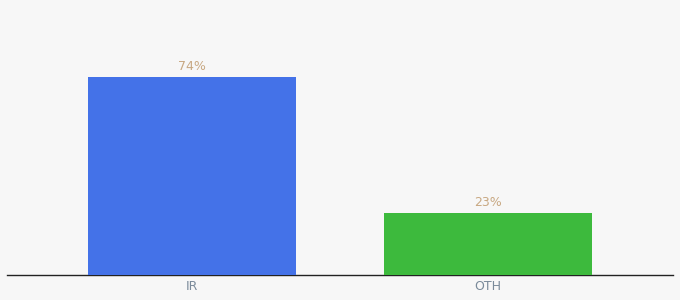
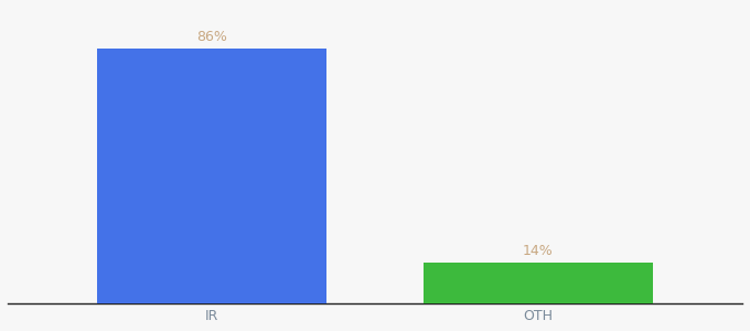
IR: 74% -> 86%
OTH: 23% -> 14%
